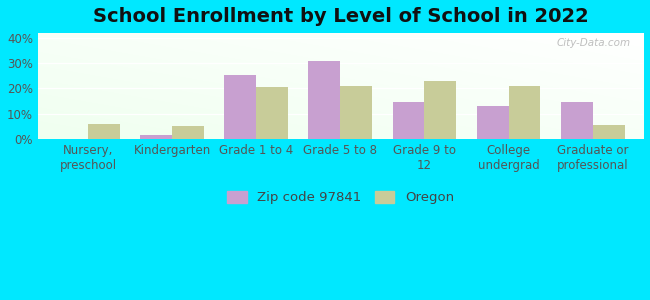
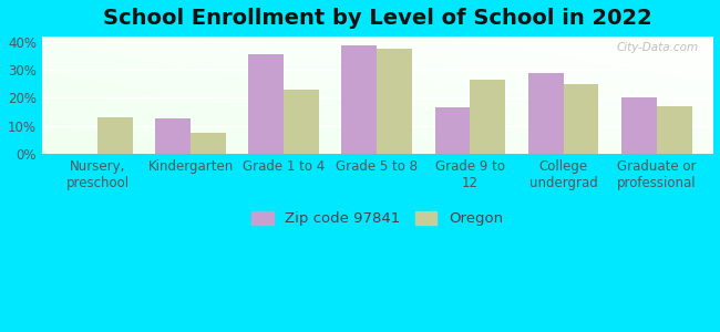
Oregon/Nursery, preschool: 6.0% -> 13.0%
Zip code 97841/Kindergarten: 1.5% -> 12.5%
Oregon/Kindergarten: 5.0% -> 7.5%
Zip code 97841/Grade 1 to 4: 25.5% -> 35.5%
Oregon/Grade 1 to 4: 20.5% -> 23.0%
Zip code 97841/Grade 5 to 8: 31.0% -> 39.0%
Oregon/Grade 5 to 8: 21.0% -> 37.5%
Zip code 97841/Grade 9 to 12: 14.5% -> 16.5%
Oregon/Grade 9 to 12: 23.0% -> 26.5%
Zip code 97841/College undergrad: 13.0% -> 29.0%
Oregon/College undergrad: 21.0% -> 25.0%
Zip code 97841/Graduate or professional: 14.5% -> 20.0%
Oregon/Graduate or professional: 5.5% -> 17.0%
